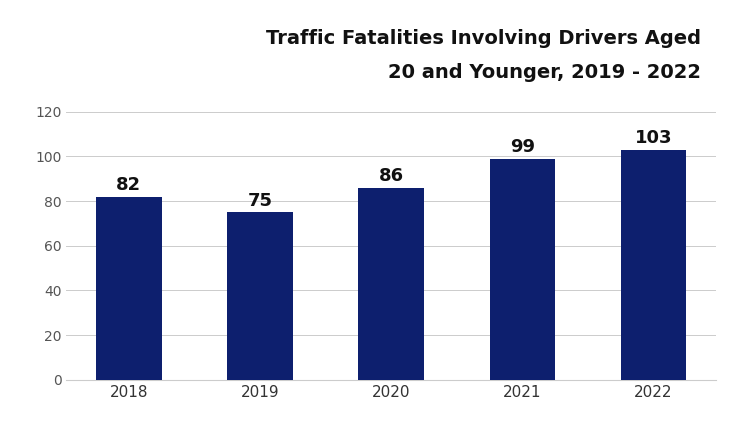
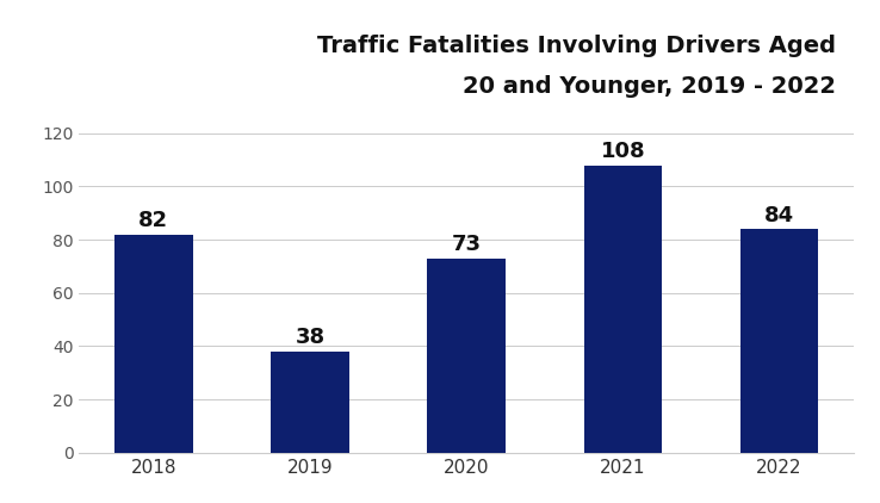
2019: 75 -> 38
2020: 86 -> 73
2021: 99 -> 108
2022: 103 -> 84
